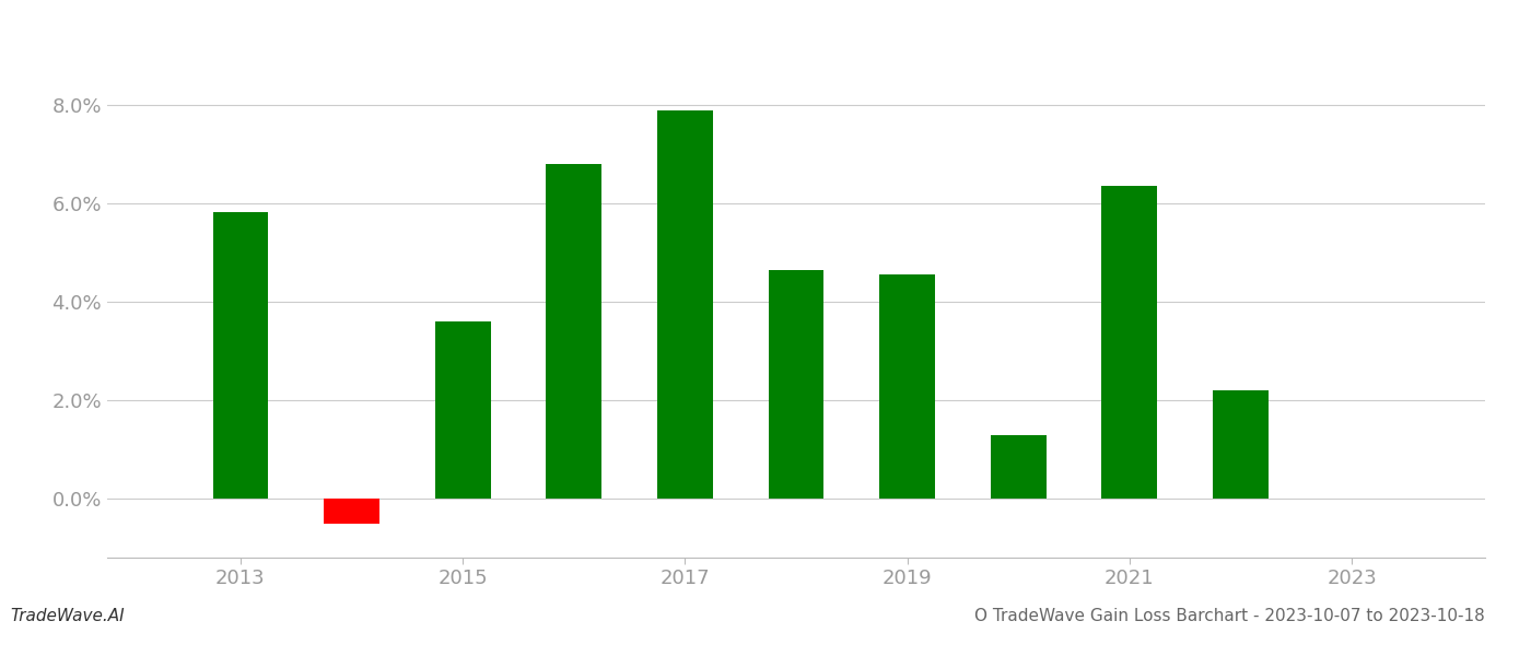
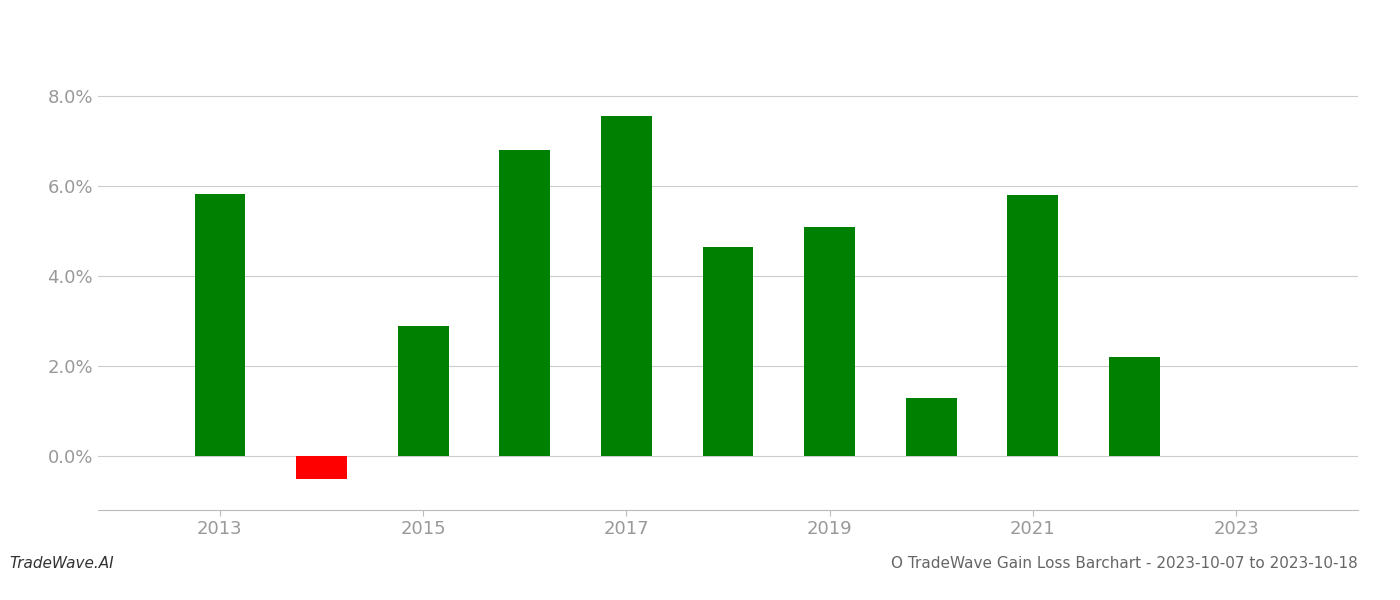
2015: 3.60% -> 2.90%
2017: 7.90% -> 7.55%
2019: 4.55% -> 5.10%
2021: 6.35% -> 5.80%
